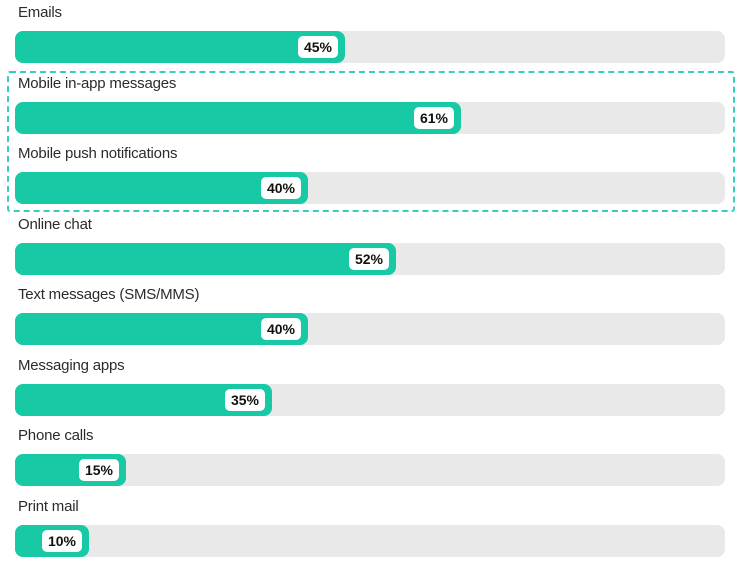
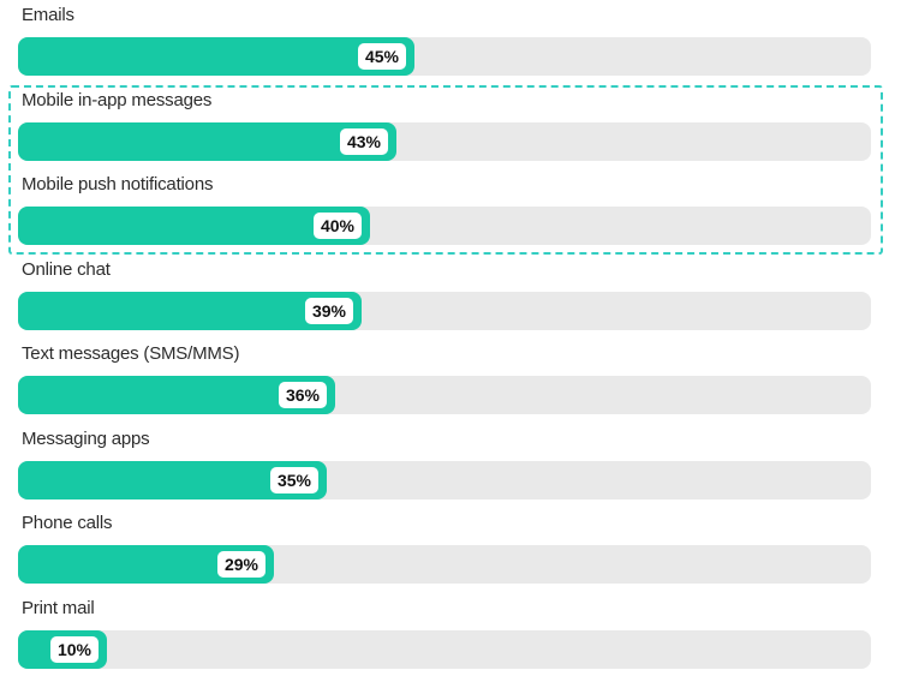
Mobile in-app messages: 61% -> 43%
Online chat: 52% -> 39%
Text messages (SMS/MMS): 40% -> 36%
Phone calls: 15% -> 29%
